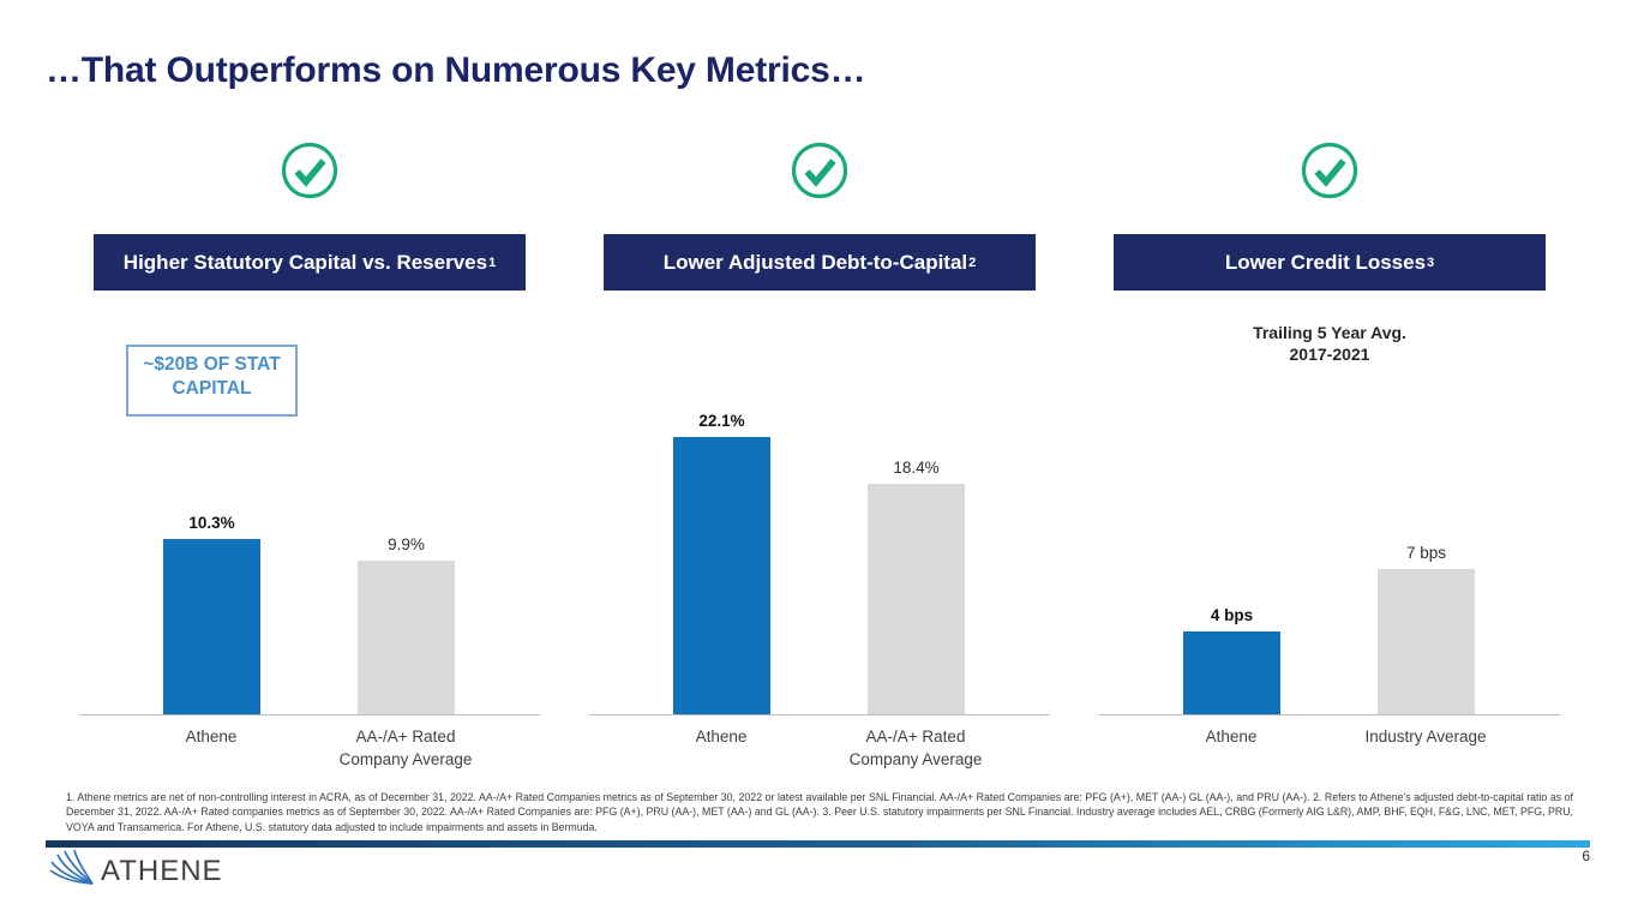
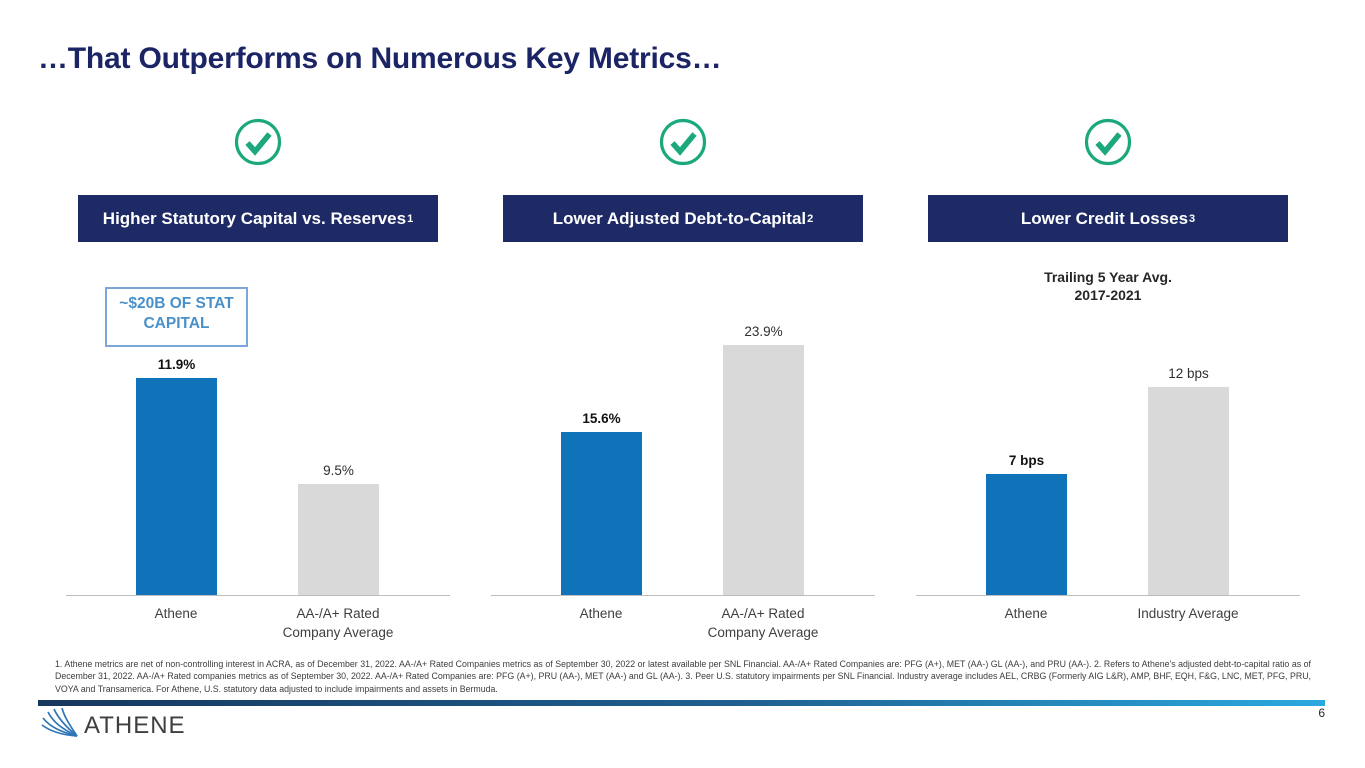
Higher Statutory Capital vs. Reserves/Athene: 10.3% -> 11.9%
Higher Statutory Capital vs. Reserves/AA-/A+ Rated Company Average: 9.9% -> 9.5%
Lower Adjusted Debt-to-Capital/Athene: 22.1% -> 15.6%
Lower Adjusted Debt-to-Capital/AA-/A+ Rated Company Average: 18.4% -> 23.9%
Lower Credit Losses/Athene: 4 -> 7
Lower Credit Losses/Industry Average: 7 -> 12
